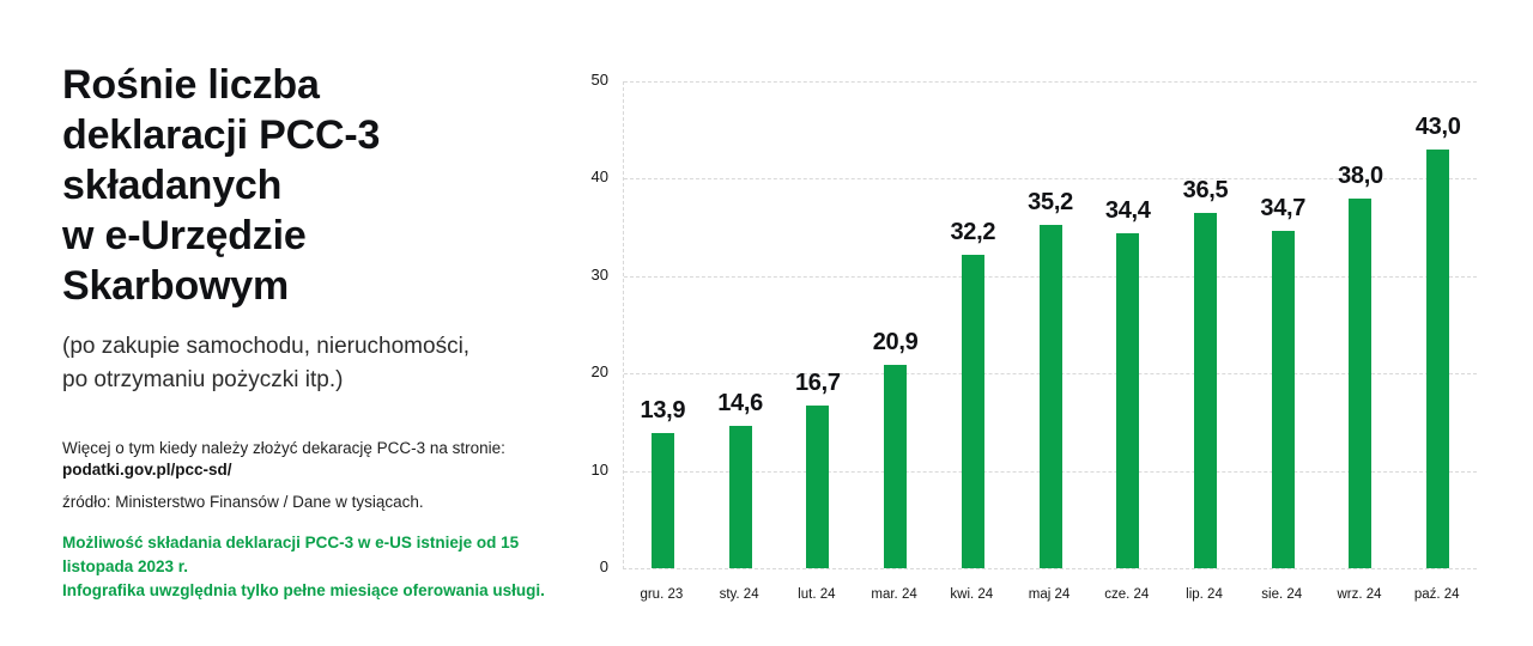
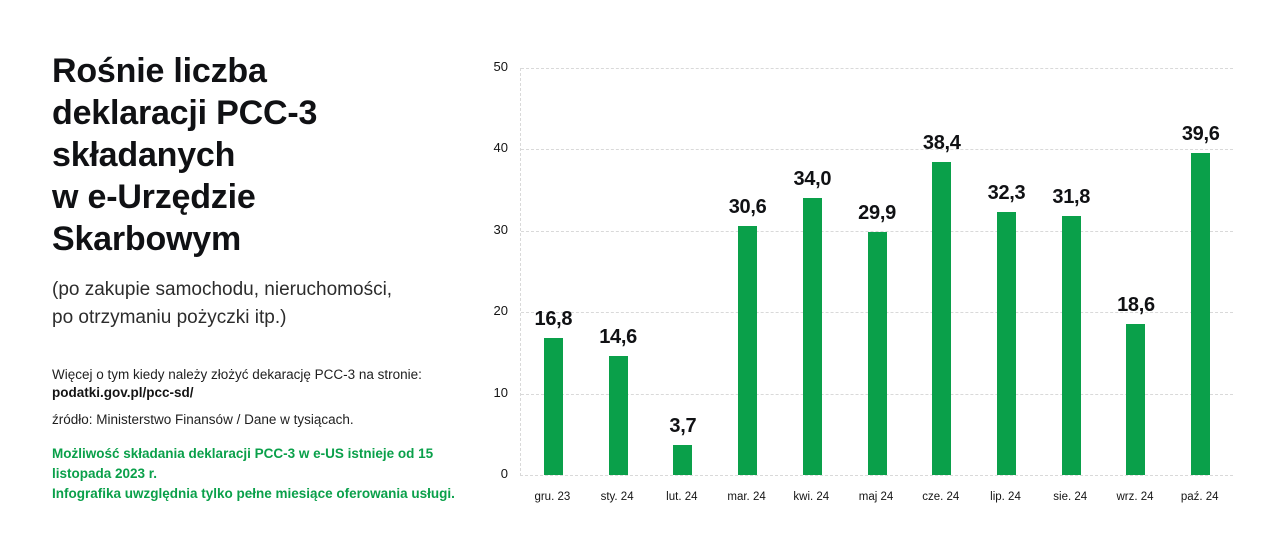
gru. 23: 13,9 -> 16,8
lut. 24: 16,7 -> 3,7
mar. 24: 20,9 -> 30,6
kwi. 24: 32,2 -> 34,0
maj 24: 35,2 -> 29,9
cze. 24: 34,4 -> 38,4
lip. 24: 36,5 -> 32,3
sie. 24: 34,7 -> 31,8
wrz. 24: 38,0 -> 18,6
paź. 24: 43,0 -> 39,6
